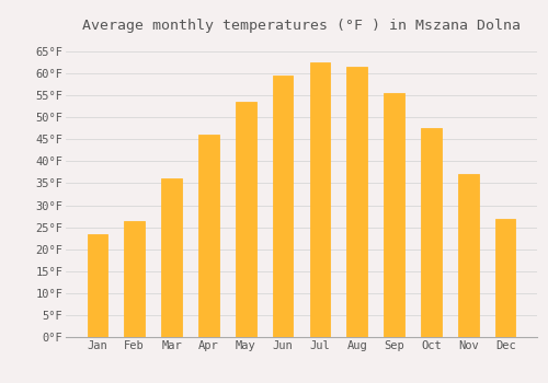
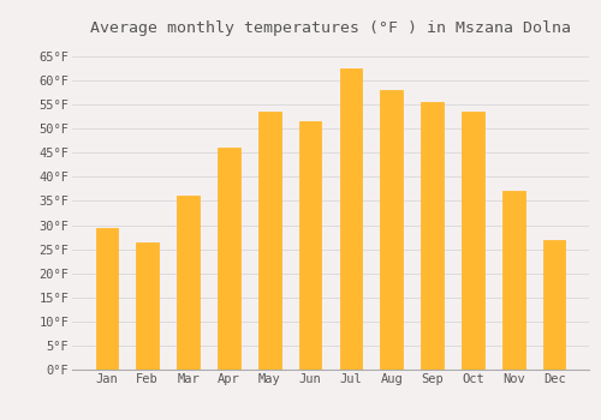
Jan: 23.5°F -> 29.5°F
Jun: 59.5°F -> 51.5°F
Aug: 61.5°F -> 58.0°F
Oct: 47.5°F -> 53.5°F
